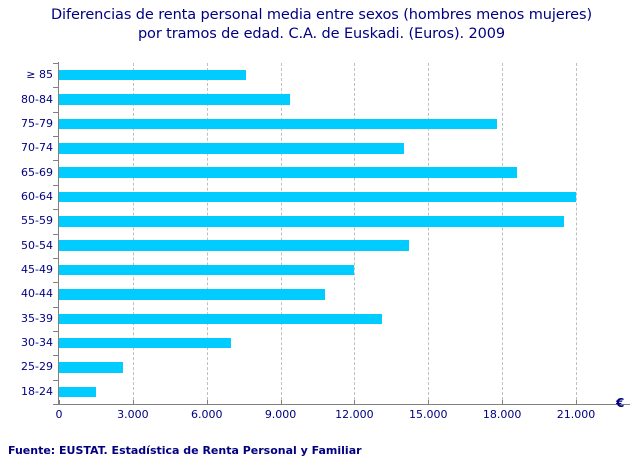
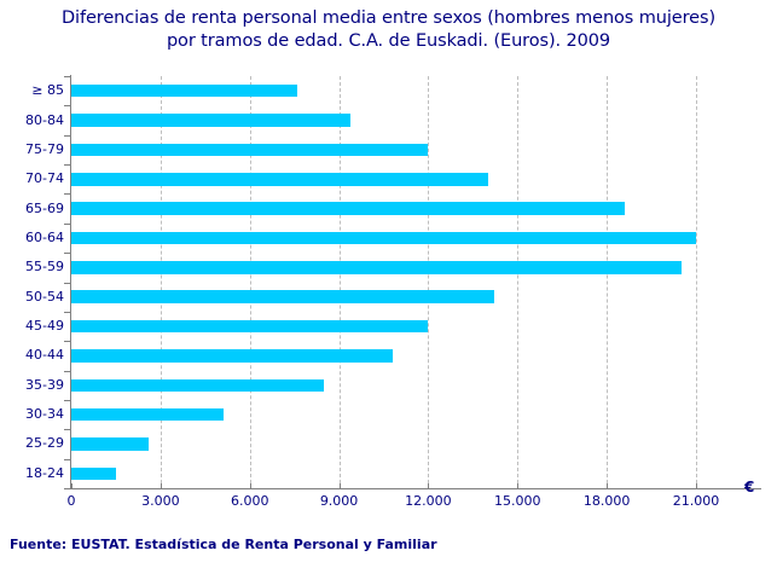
75-79: 17800 -> 12000
35-39: 13100 -> 8500
30-34: 7000 -> 5100
